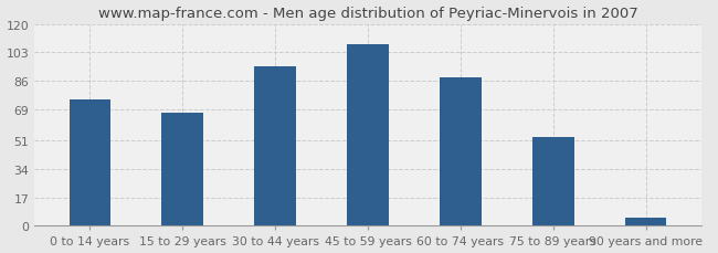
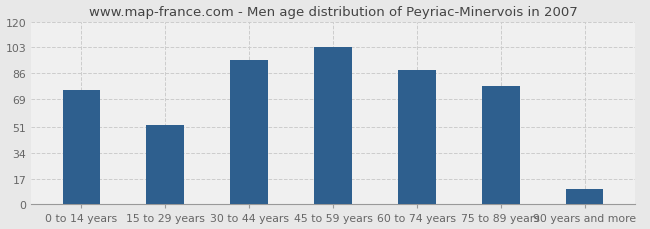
15 to 29 years: 67 -> 52
45 to 59 years: 108 -> 103
75 to 89 years: 53 -> 78
90 years and more: 5 -> 10
